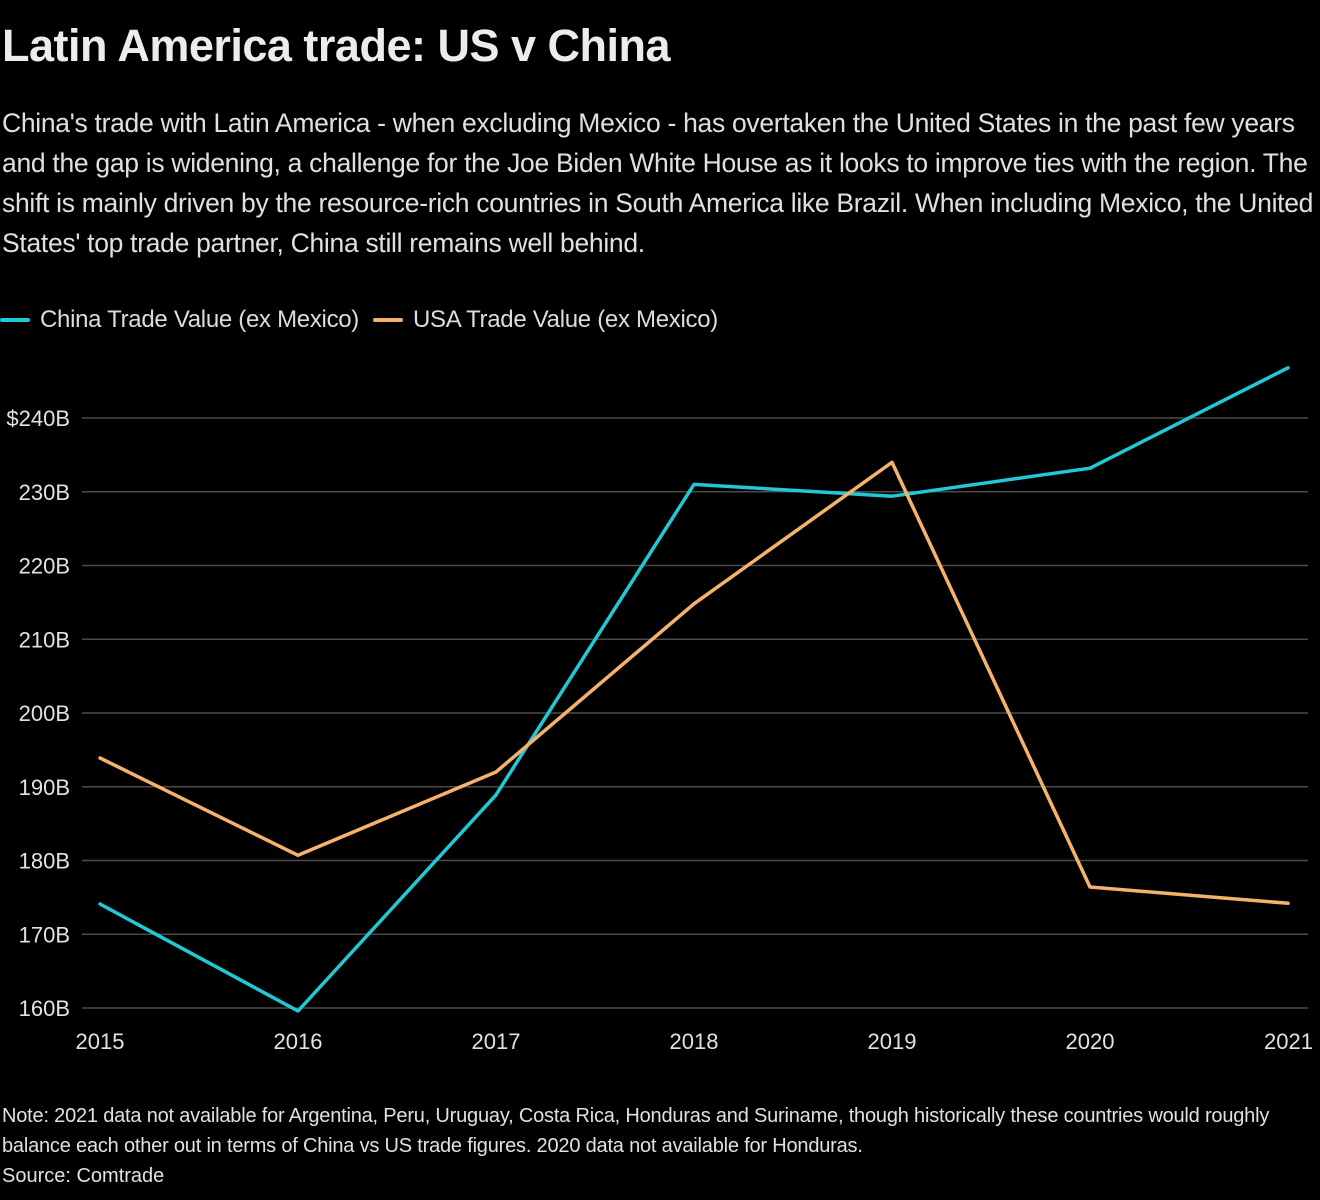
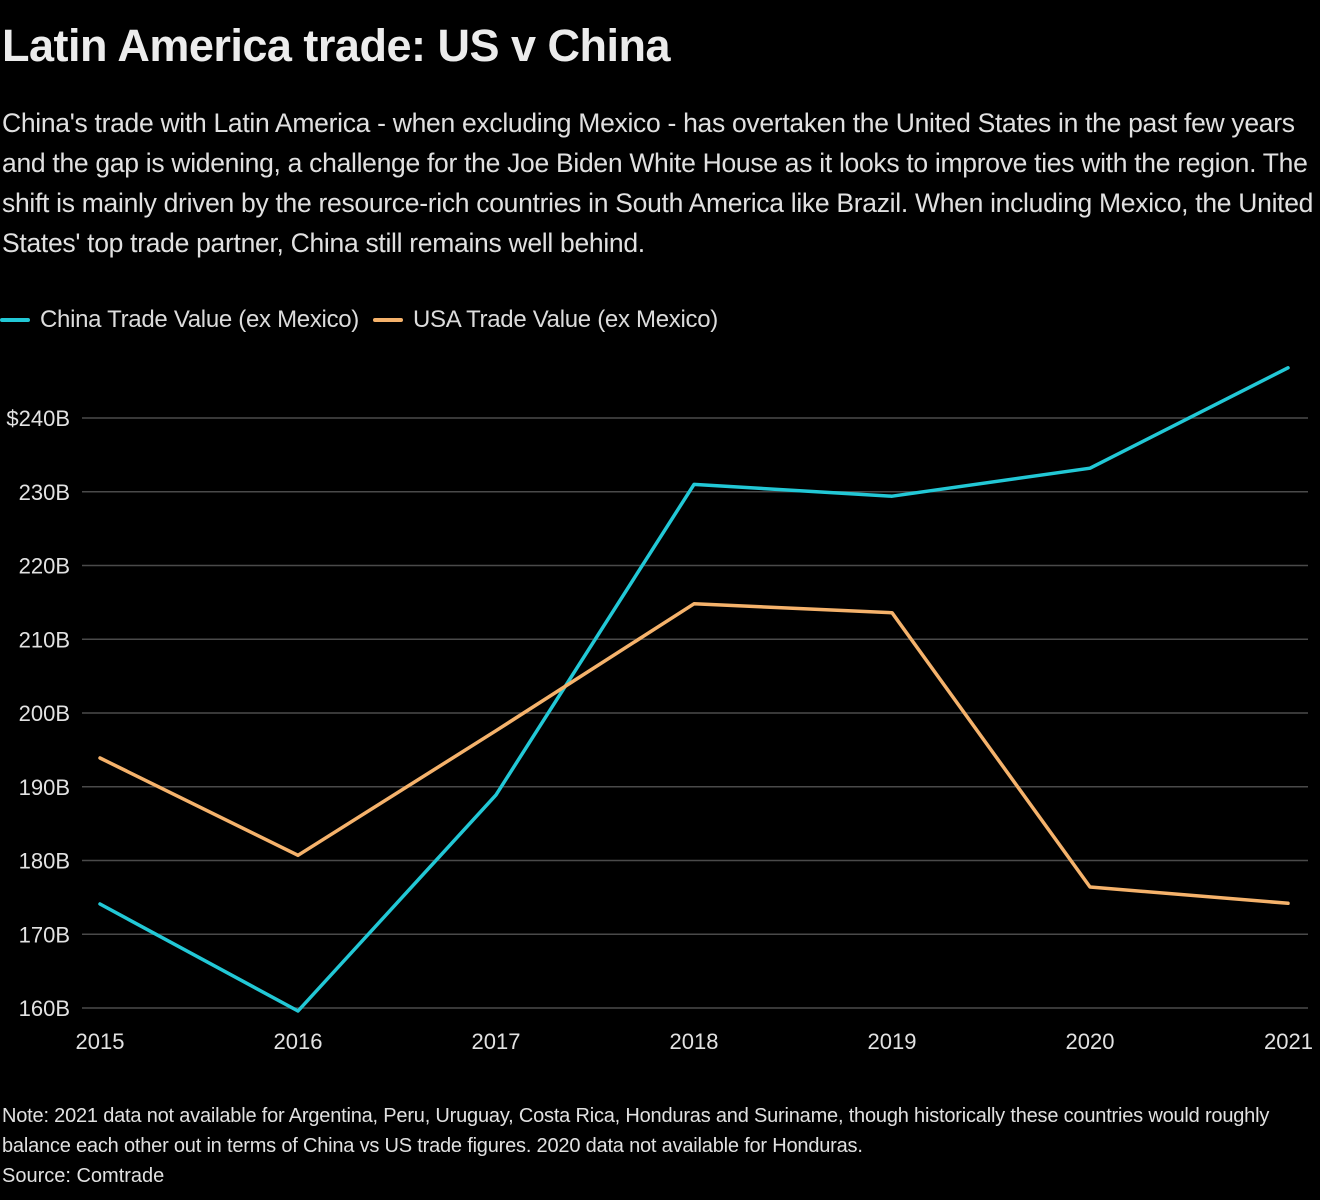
USA Trade Value (ex Mexico)/2017: $192B -> $198B
USA Trade Value (ex Mexico)/2019: $234B -> $214B
